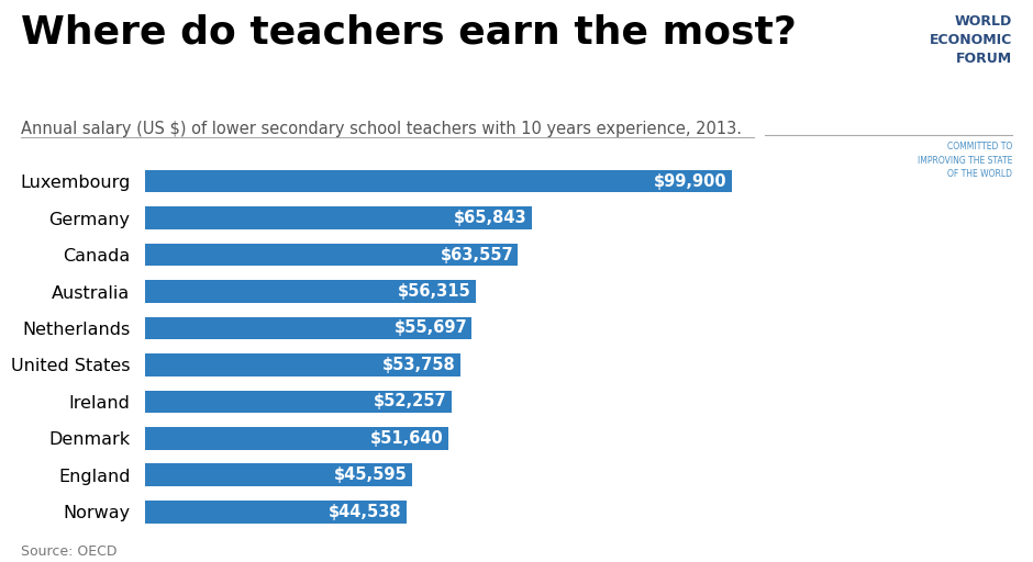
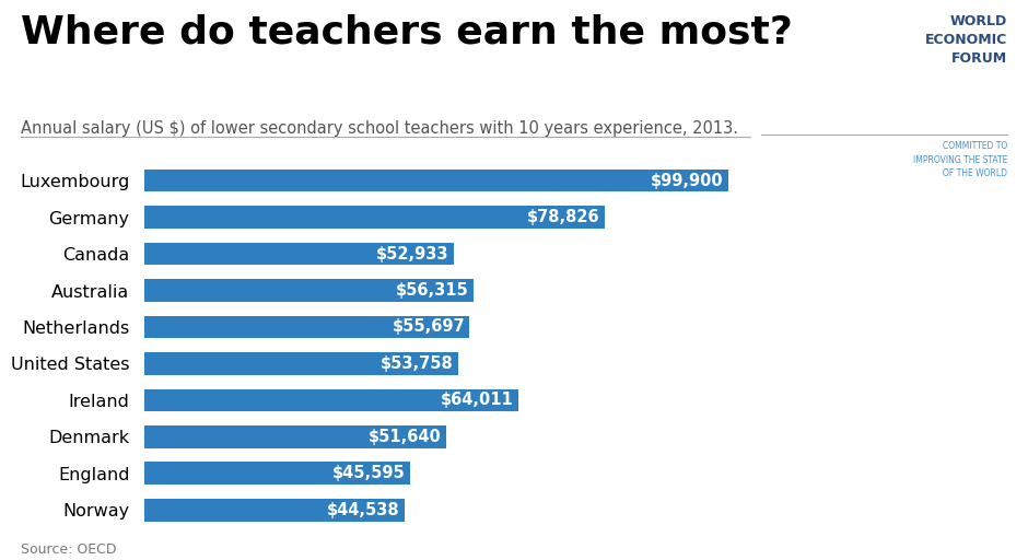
Germany: $65,843 -> $78,826
Canada: $63,557 -> $52,933
Ireland: $52,257 -> $64,011
